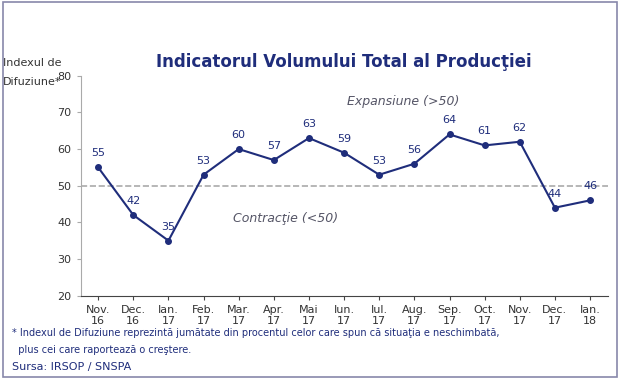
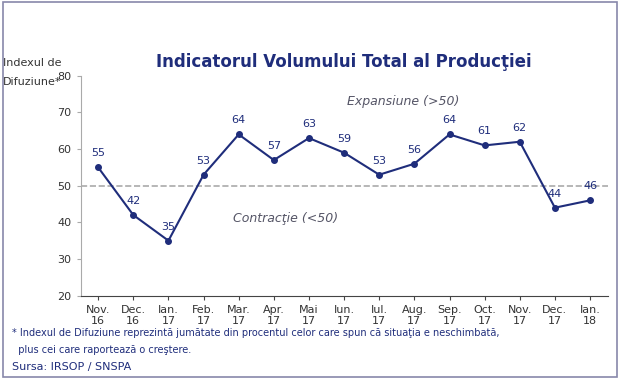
Mar. 17: 60 -> 64
